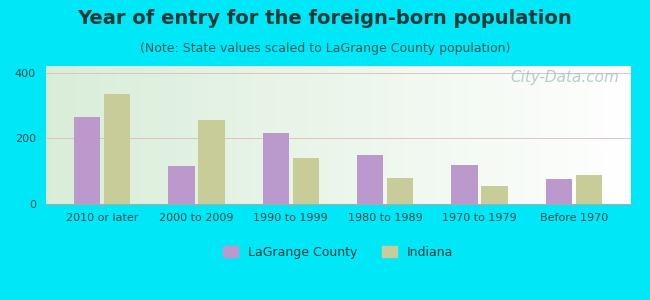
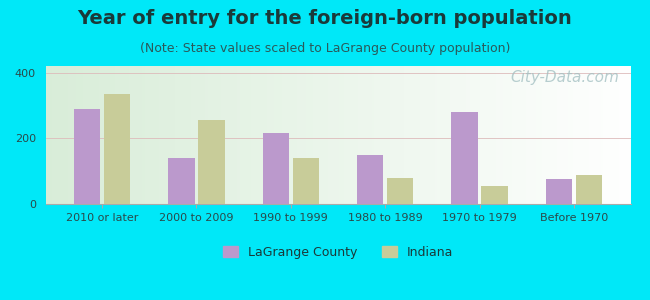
LaGrange County/2010 or later: 265 -> 290
LaGrange County/2000 to 2009: 115 -> 140
LaGrange County/1970 to 1979: 120 -> 280
